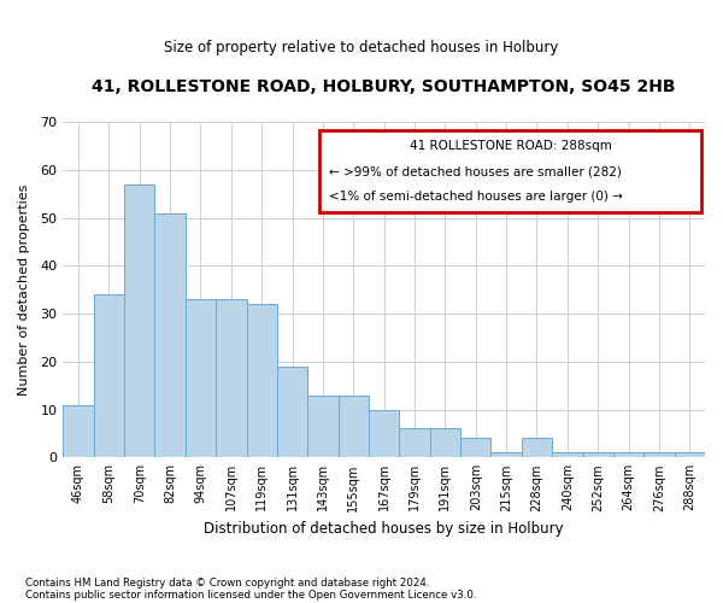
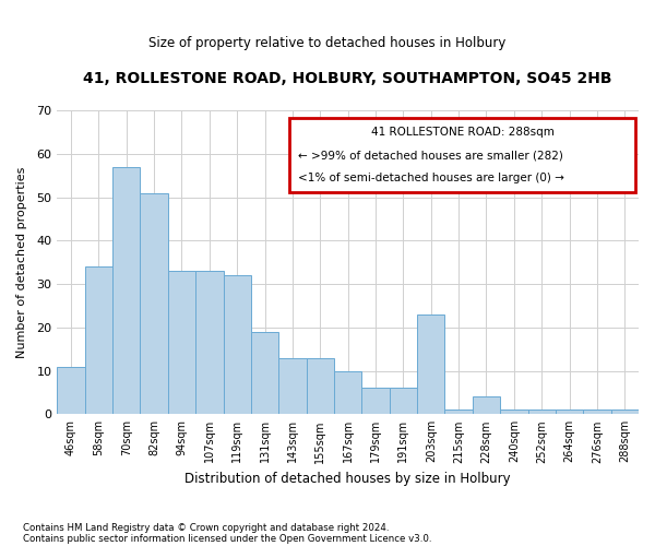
203sqm: 4 -> 23
